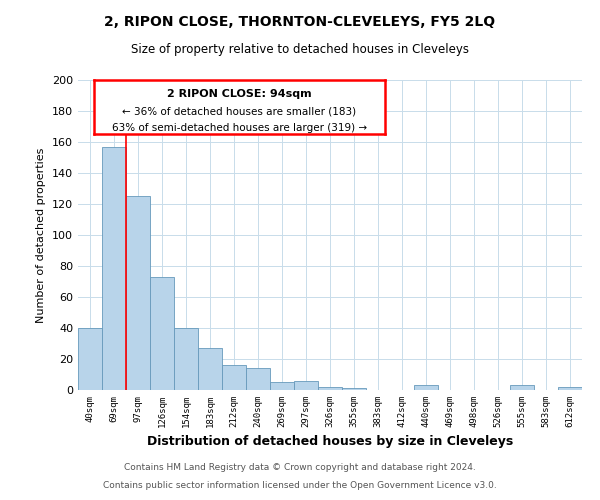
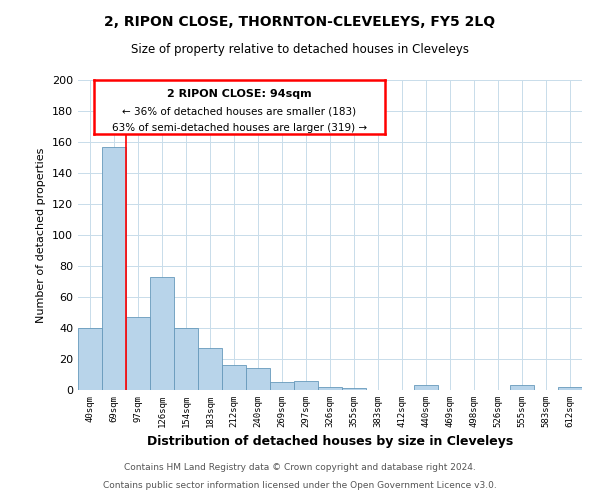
97sqm: 125 -> 47
